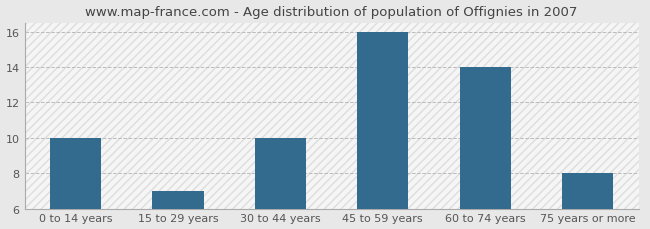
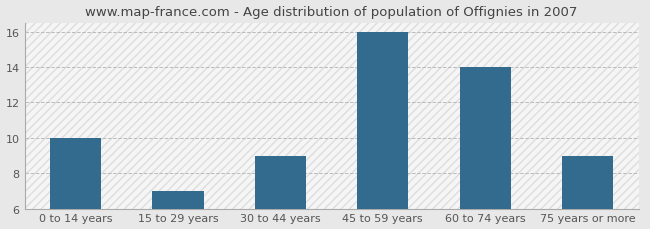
30 to 44 years: 10 -> 9
75 years or more: 8 -> 9
